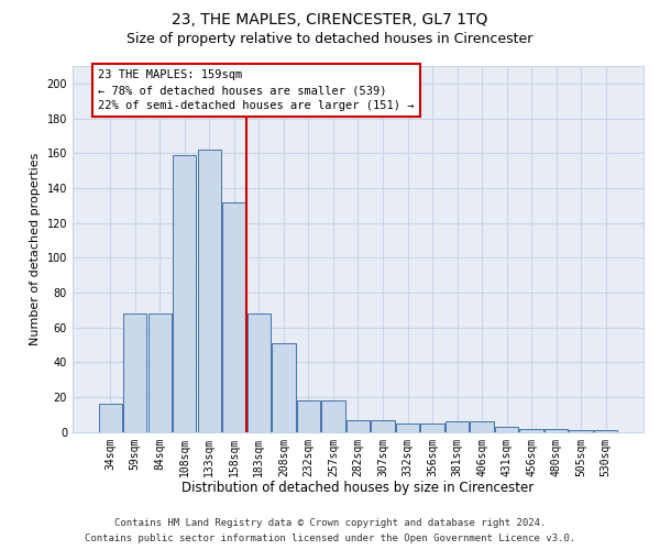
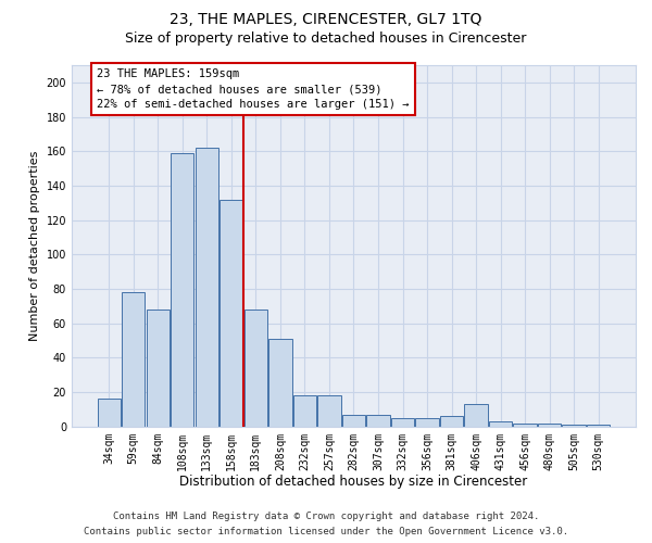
59sqm: 68 -> 78
406sqm: 6 -> 13
